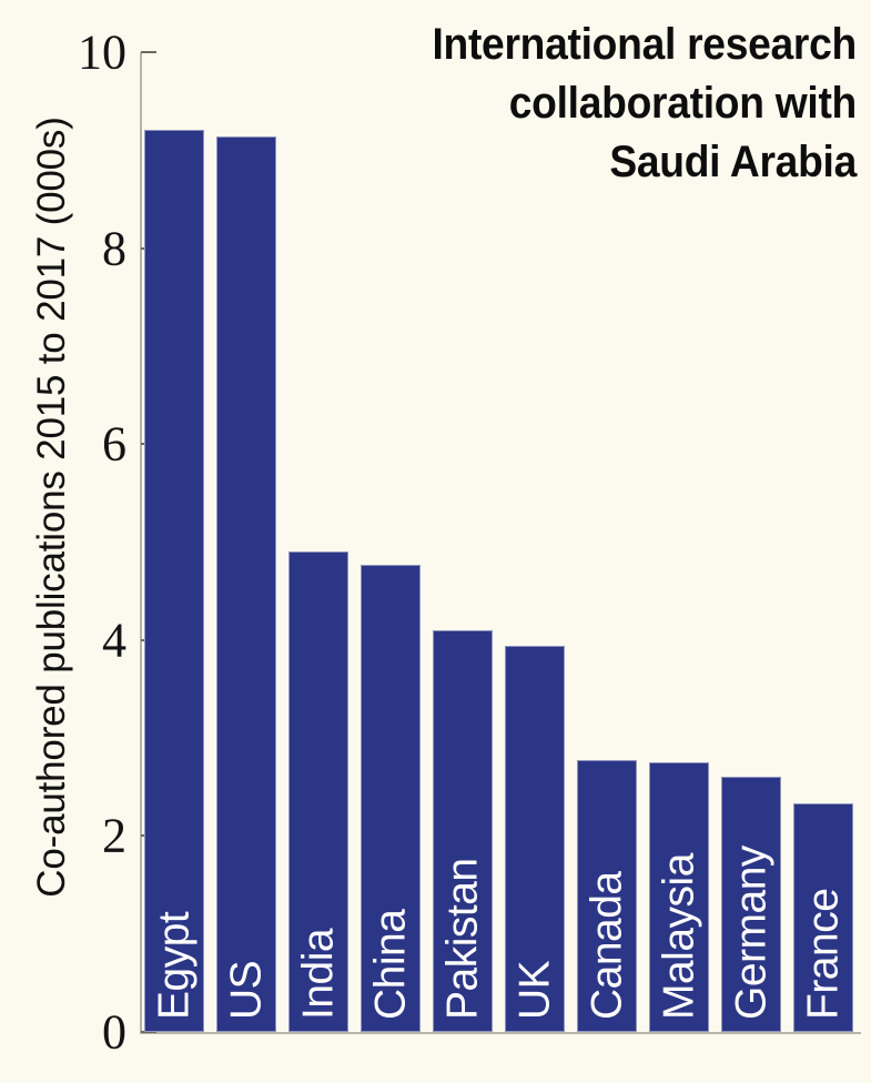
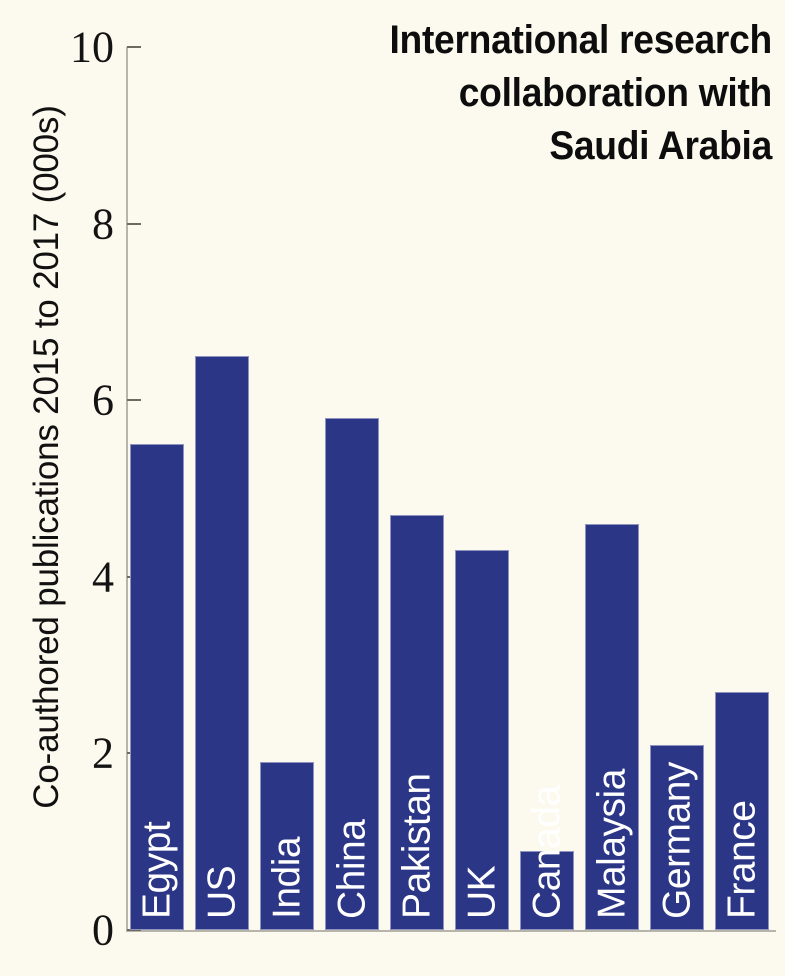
Egypt: 9.2 -> 5.5
US: 9.1 -> 6.5
India: 4.9 -> 1.9
China: 4.8 -> 5.8
Pakistan: 4.1 -> 4.7
UK: 3.9 -> 4.3
Canada: 2.8 -> 0.9
Malaysia: 2.8 -> 4.6
Germany: 2.6 -> 2.1
France: 2.3 -> 2.7
